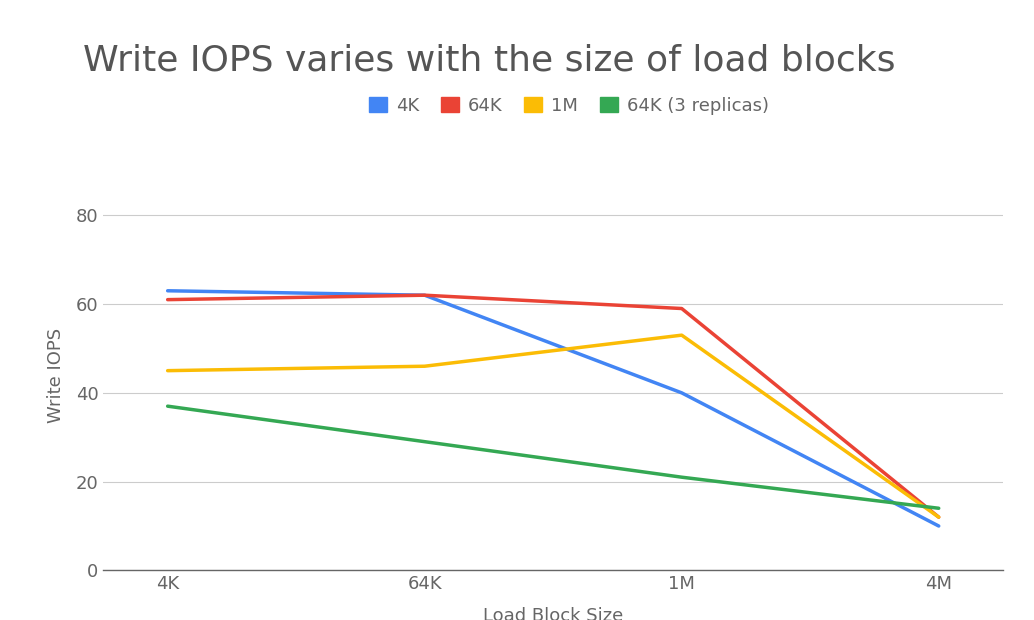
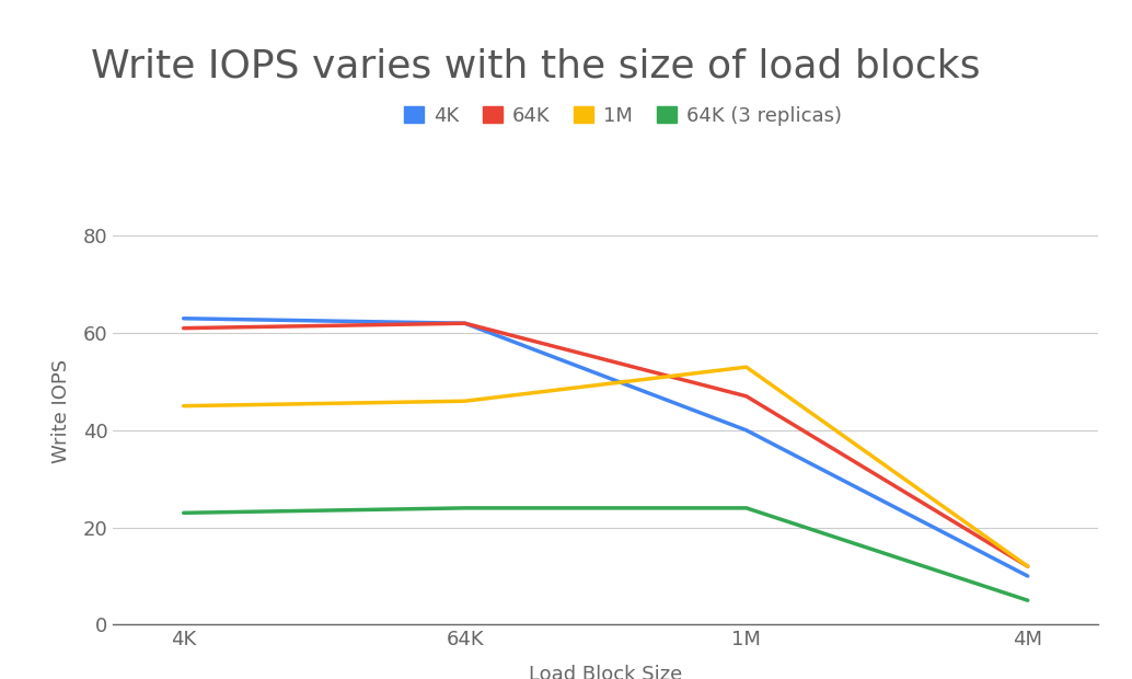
64K (3 replicas)/4K: 37 -> 23
64K (3 replicas)/64K: 29 -> 24
64K/1M: 59 -> 47
64K (3 replicas)/1M: 21 -> 24
64K (3 replicas)/4M: 14 -> 5
